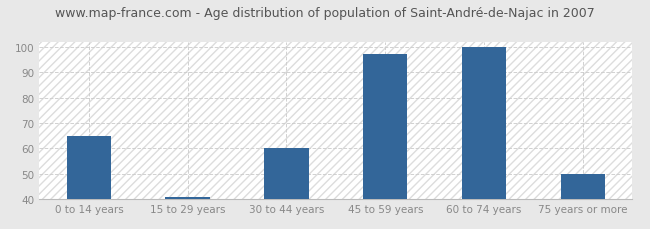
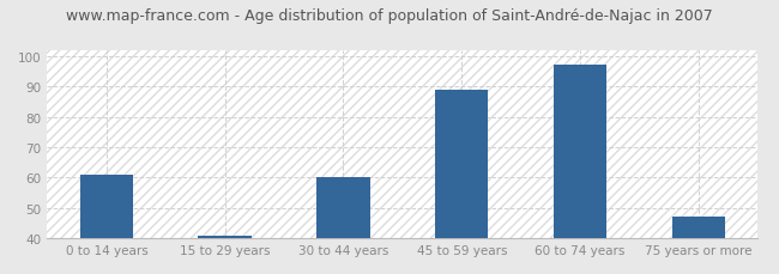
0 to 14 years: 65 -> 61
45 to 59 years: 97 -> 89
60 to 74 years: 100 -> 97
75 years or more: 50 -> 47
